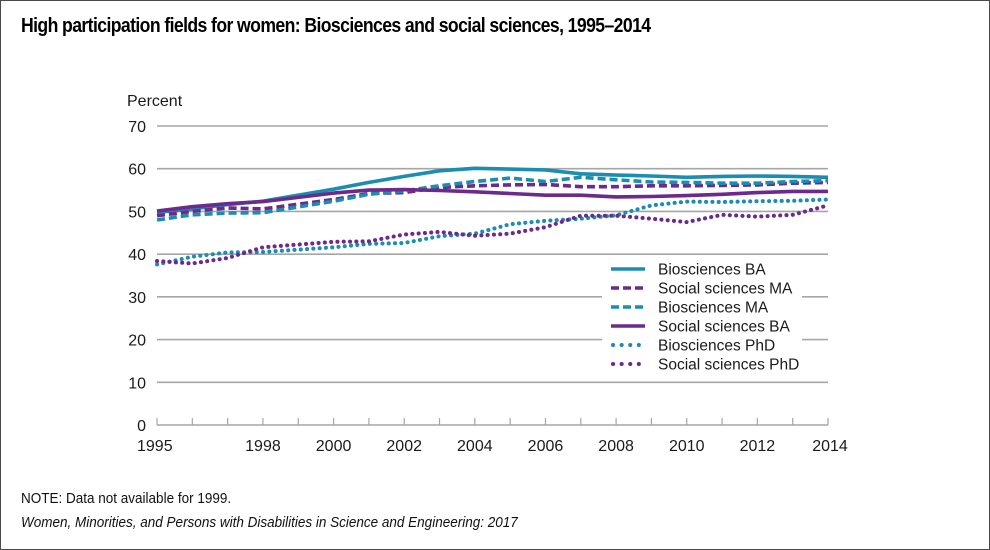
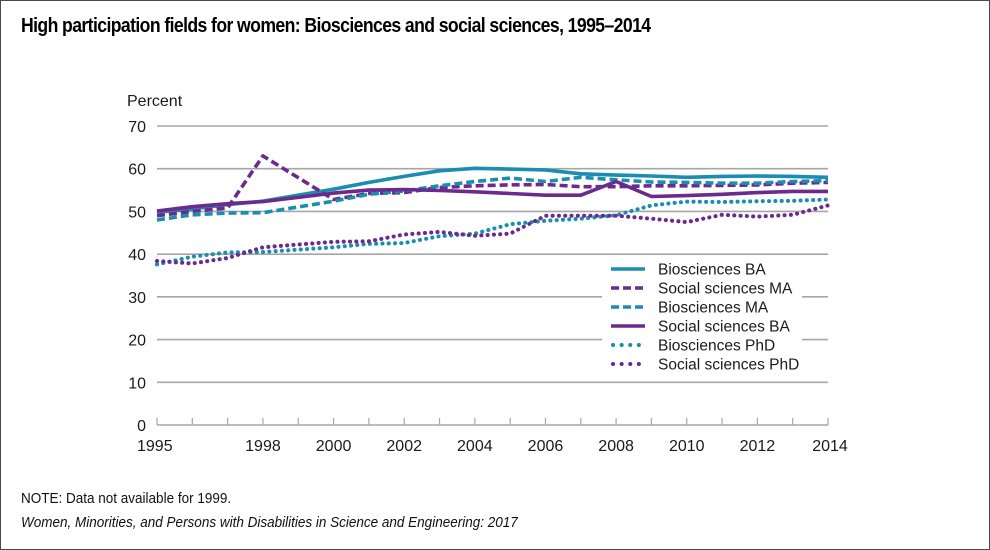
Social sciences MA/1998: 51 -> 63
Social sciences PhD/2006: 46 -> 49
Social sciences BA/2008: 53 -> 57
